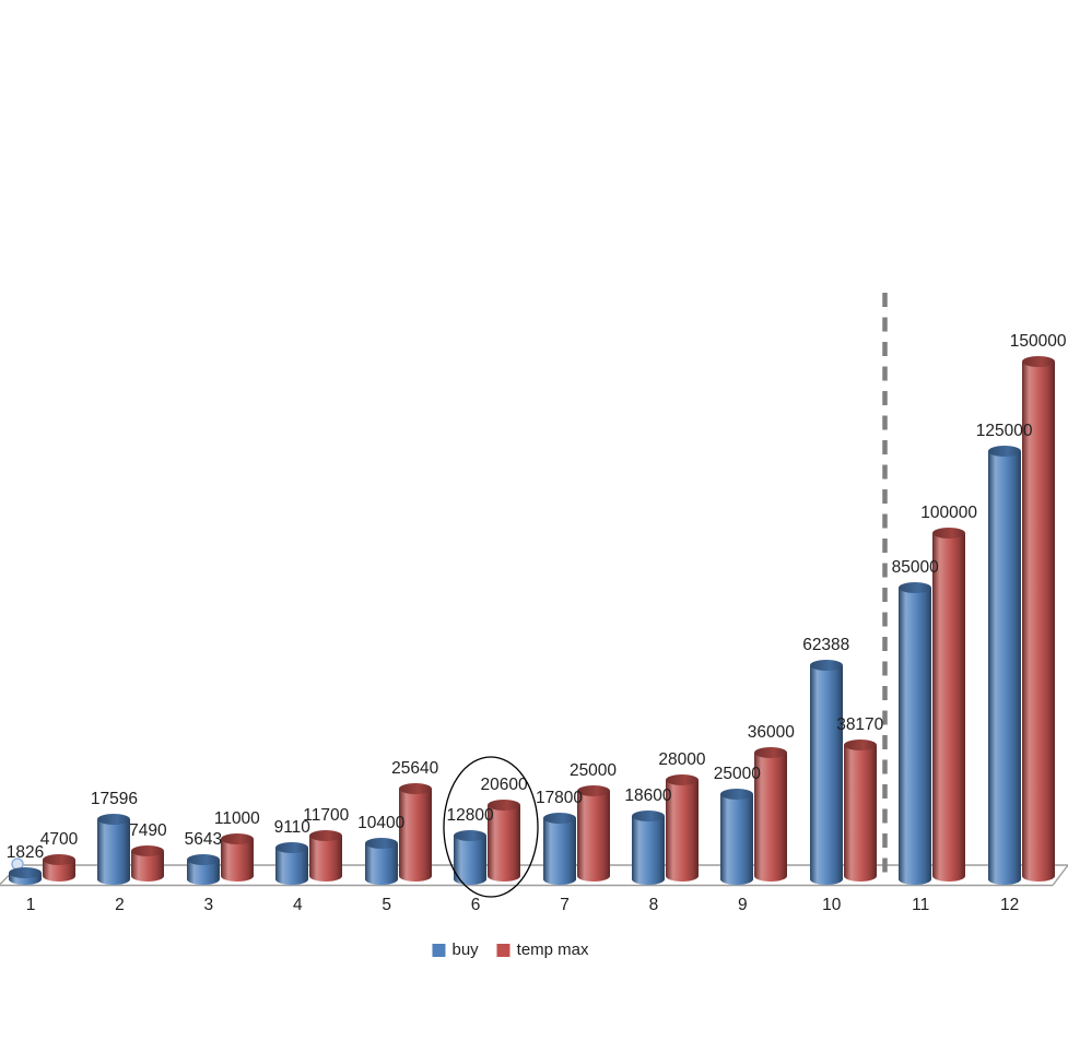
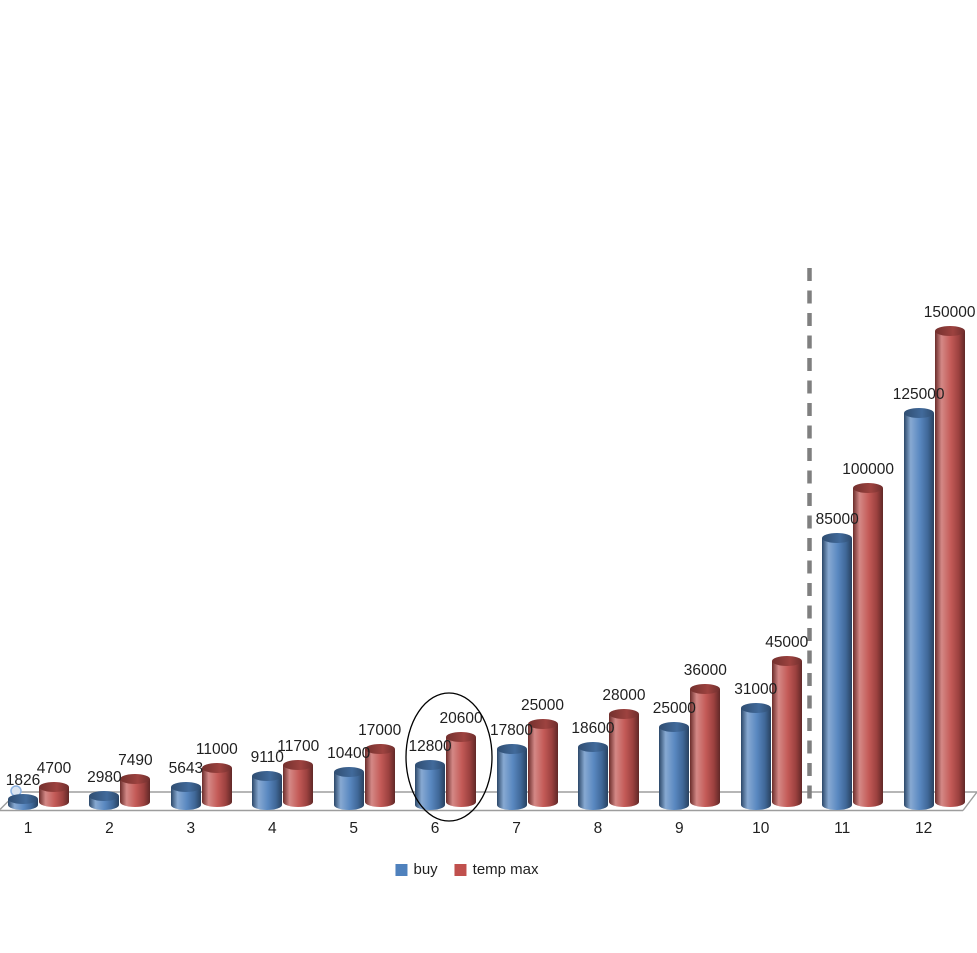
buy/2: 17596 -> 2980
temp max/5: 25640 -> 17000
buy/10: 62388 -> 31000
temp max/10: 38170 -> 45000
